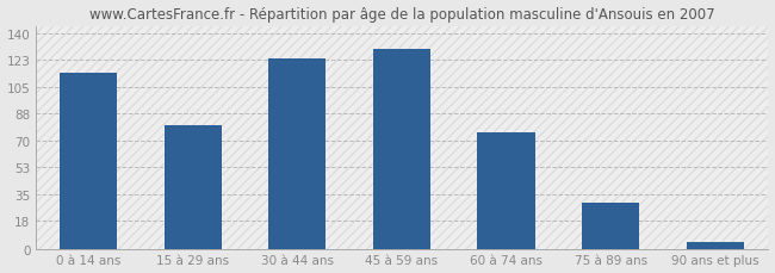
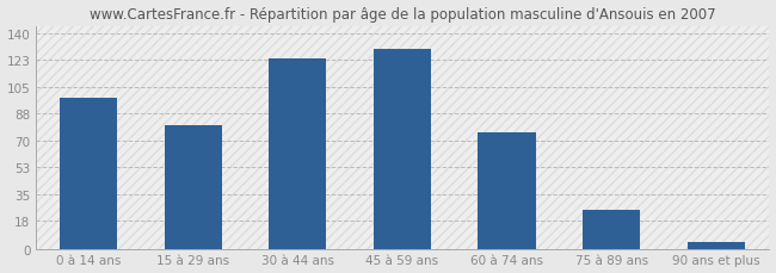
0 à 14 ans: 114 -> 98
75 à 89 ans: 30 -> 25
